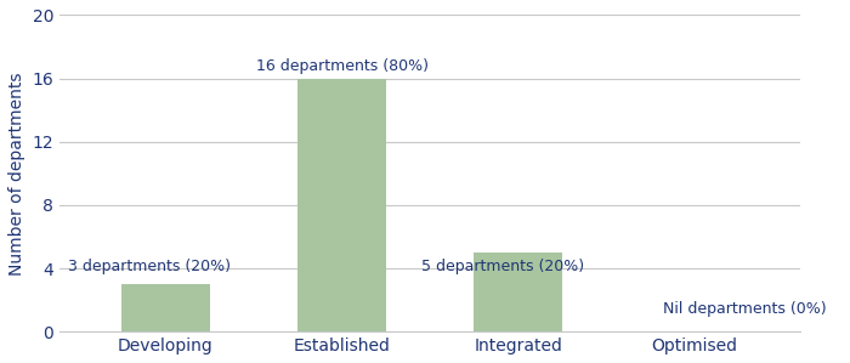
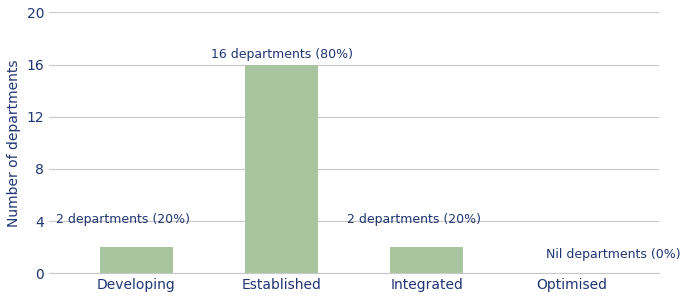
Developing: 3 -> 2
Integrated: 5 -> 2
